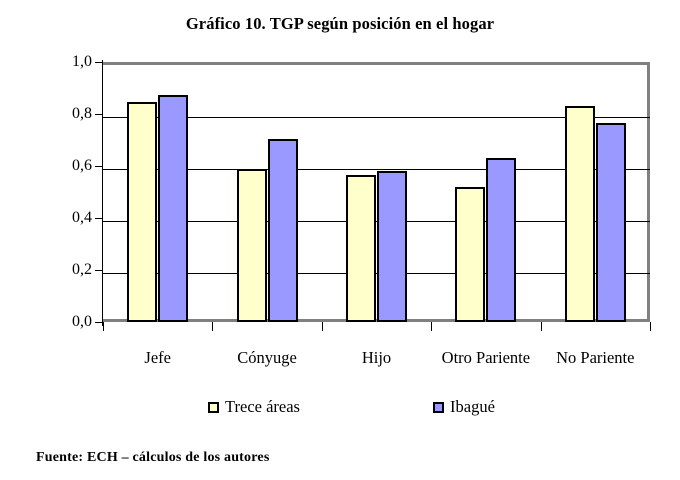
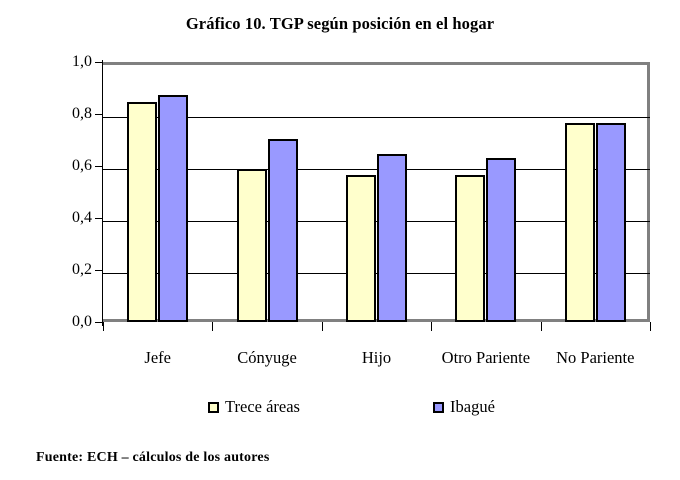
Ibagué/Hijo: 0,58 -> 0,65
Trece áreas/Otro Pariente: 0,52 -> 0,56
Trece áreas/No Pariente: 0,83 -> 0,77
